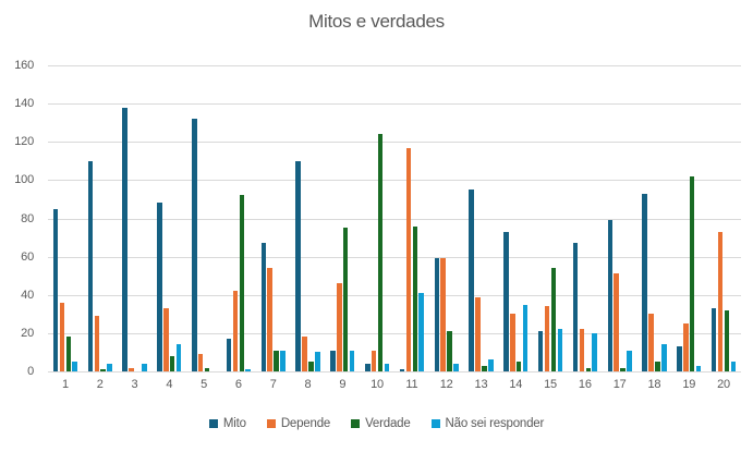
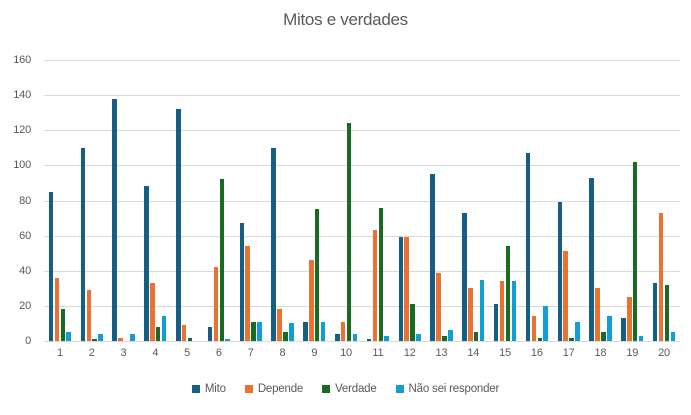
Mito/6: 17 -> 8
Depende/11: 117 -> 63
Não sei responder/11: 41 -> 3
Não sei responder/15: 22 -> 34
Mito/16: 67 -> 107
Depende/16: 22 -> 14
